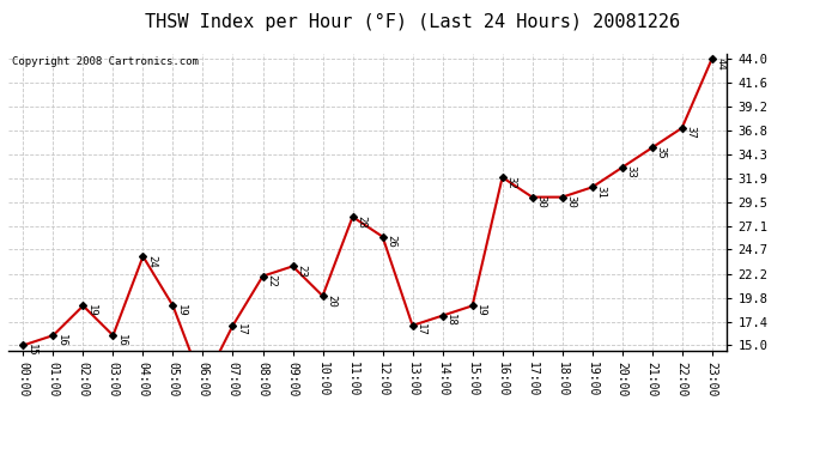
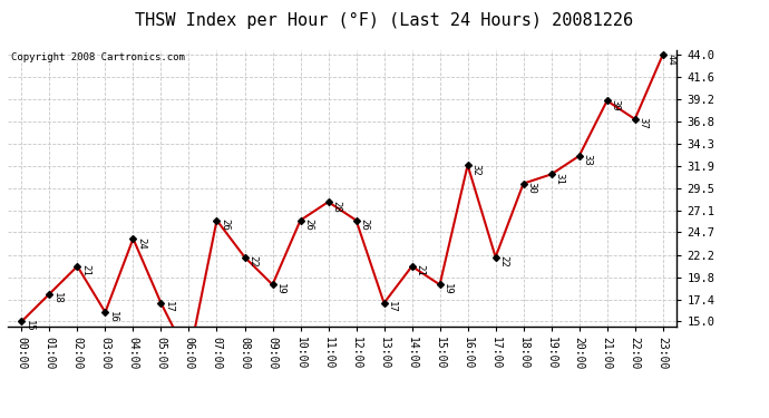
01:00: 16 -> 18
02:00: 19 -> 21
05:00: 19 -> 17
07:00: 17 -> 26
09:00: 23 -> 19
10:00: 20 -> 26
14:00: 18 -> 21
17:00: 30 -> 22
21:00: 35 -> 39
